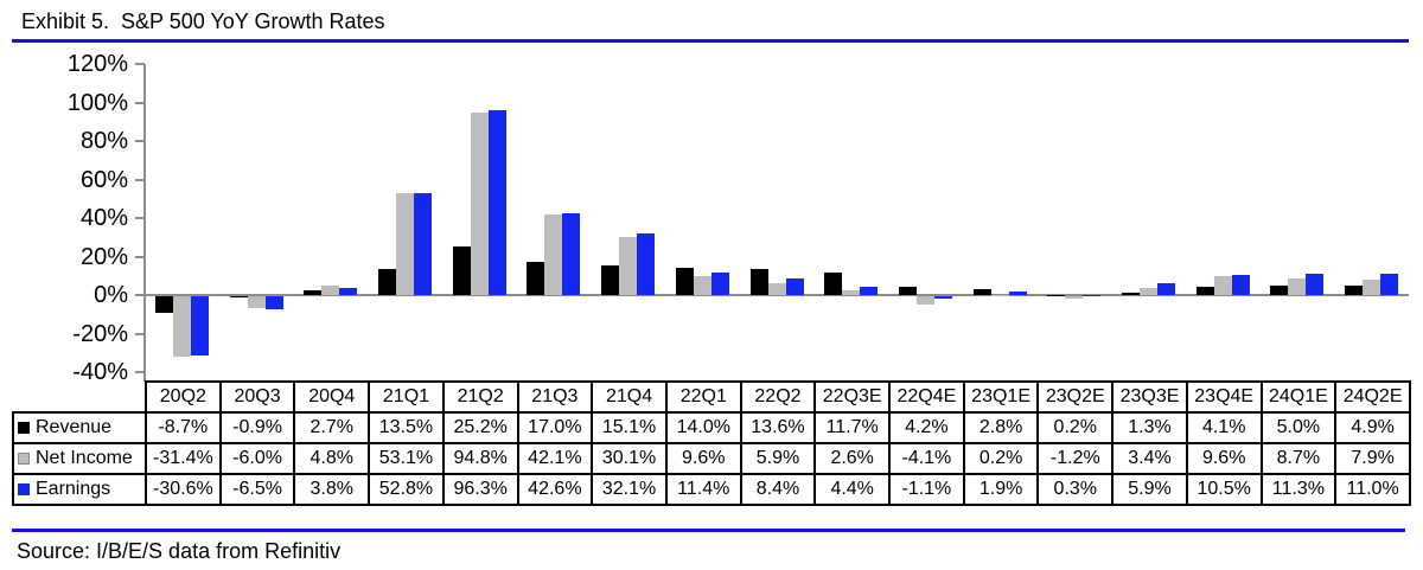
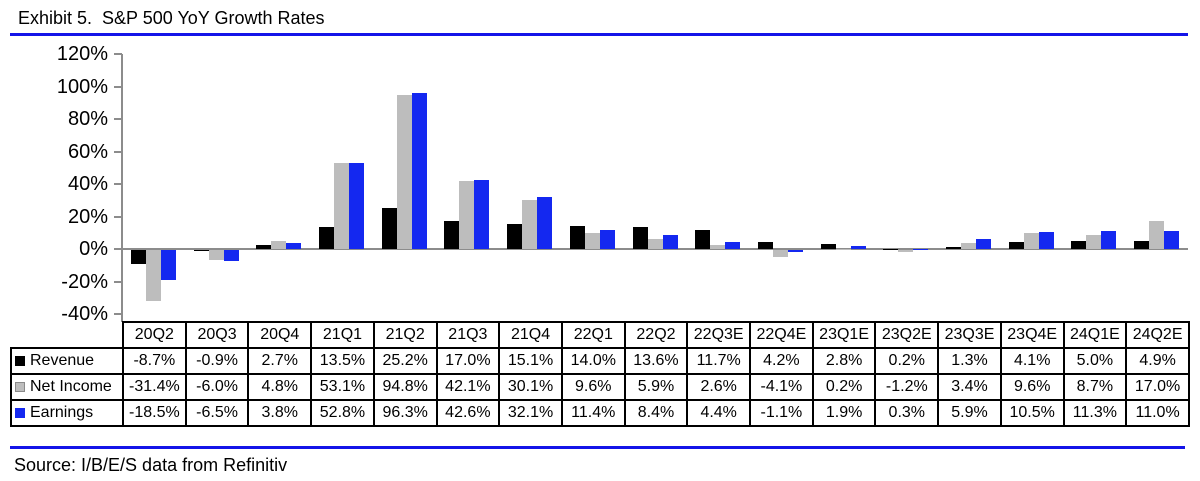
Earnings/20Q2: -30.6% -> -18.5%
Net Income/24Q2E: 7.9% -> 17.0%
